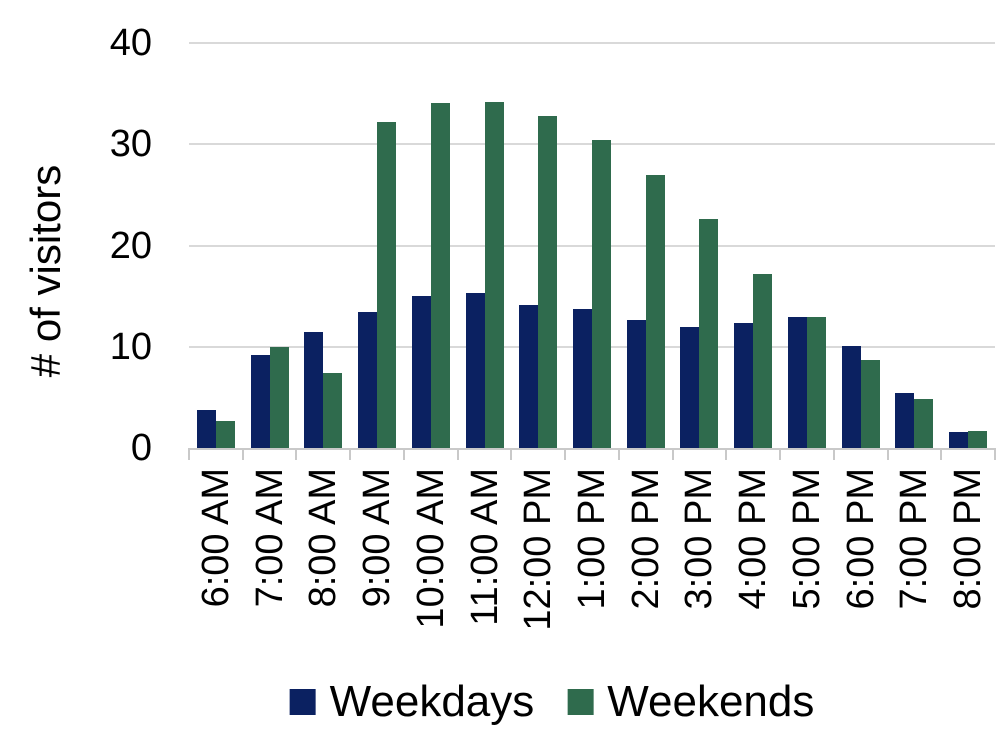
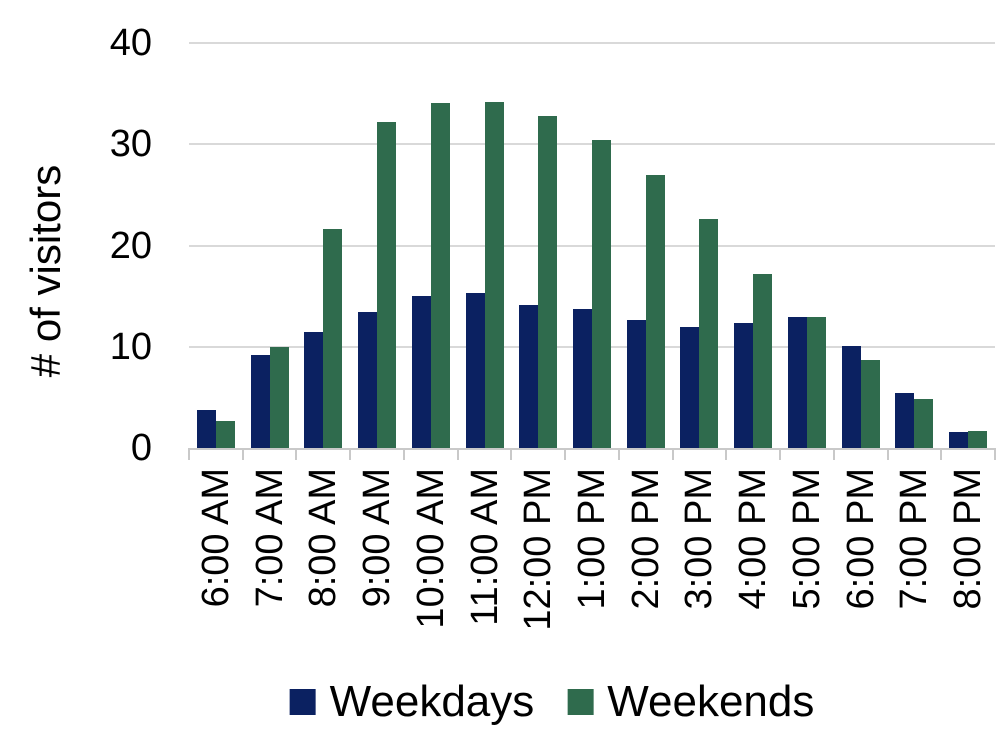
Weekends/8:00 AM: 7.4 -> 21.6
